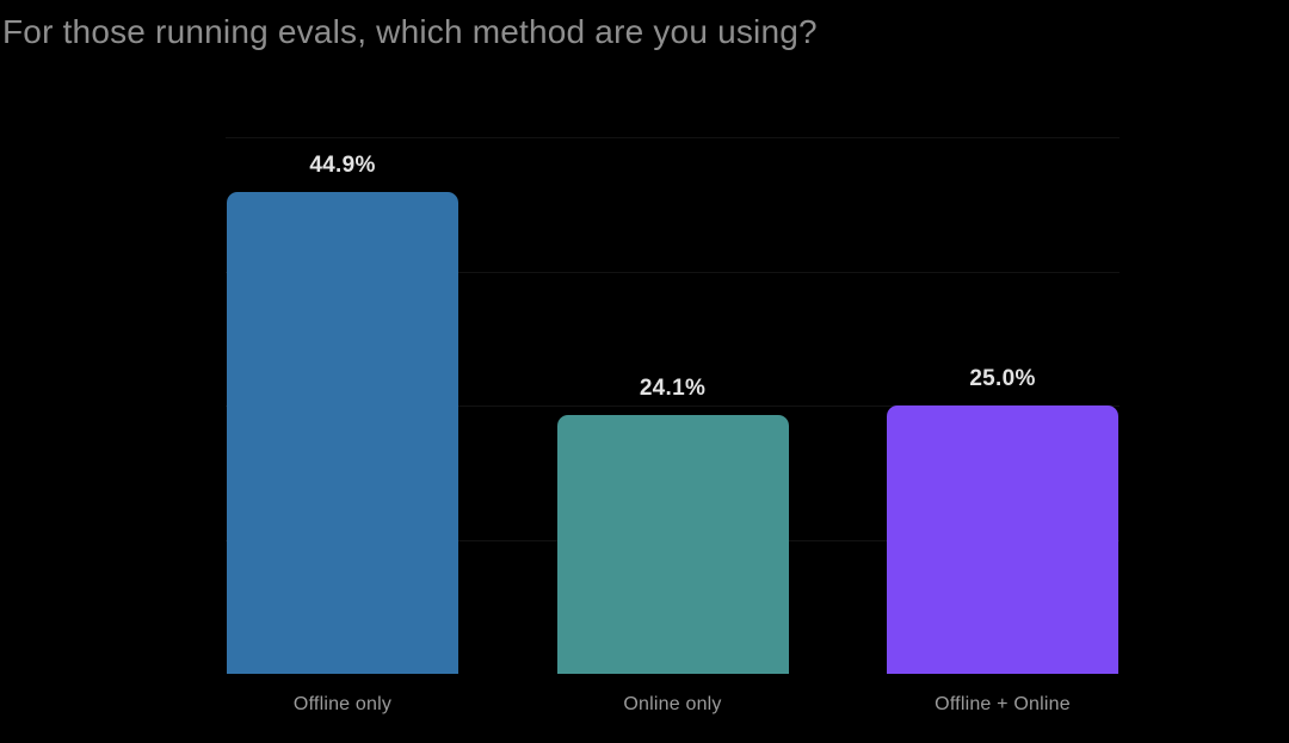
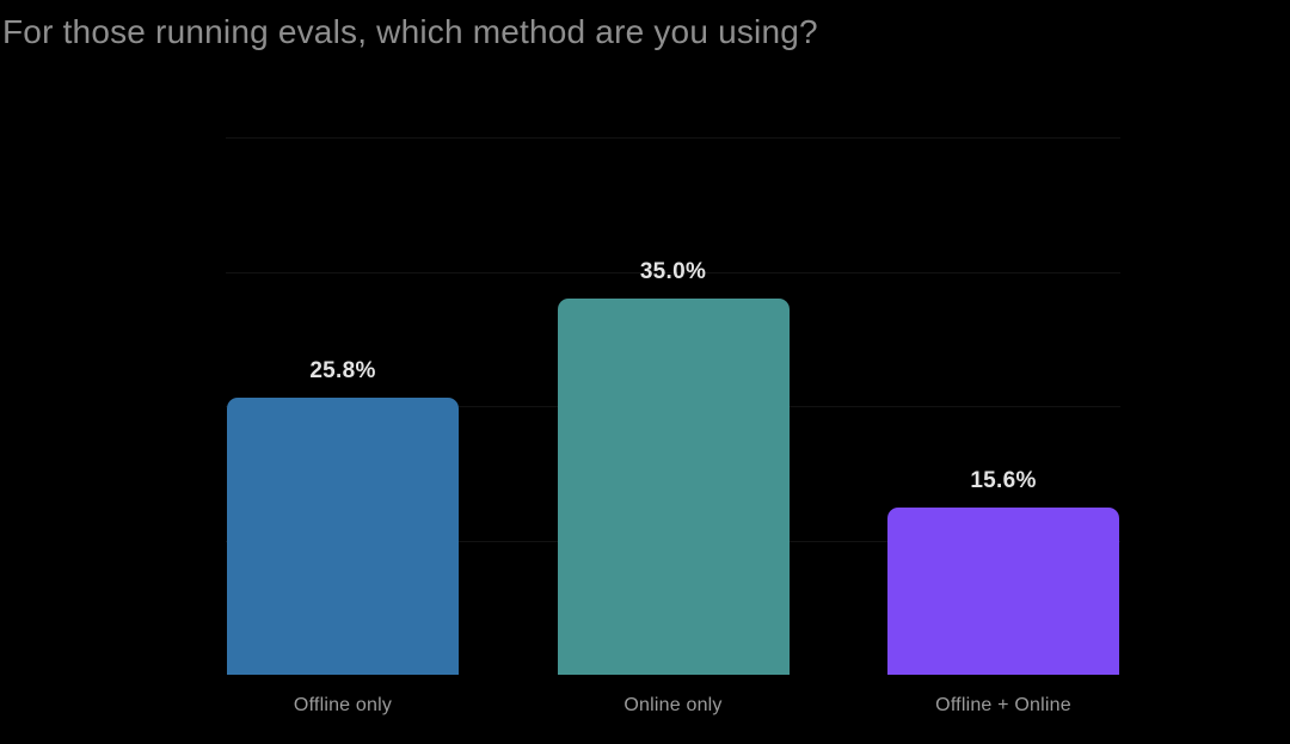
Offline only: 44.9% -> 25.8%
Online only: 24.1% -> 35.0%
Offline + Online: 25.0% -> 15.6%
